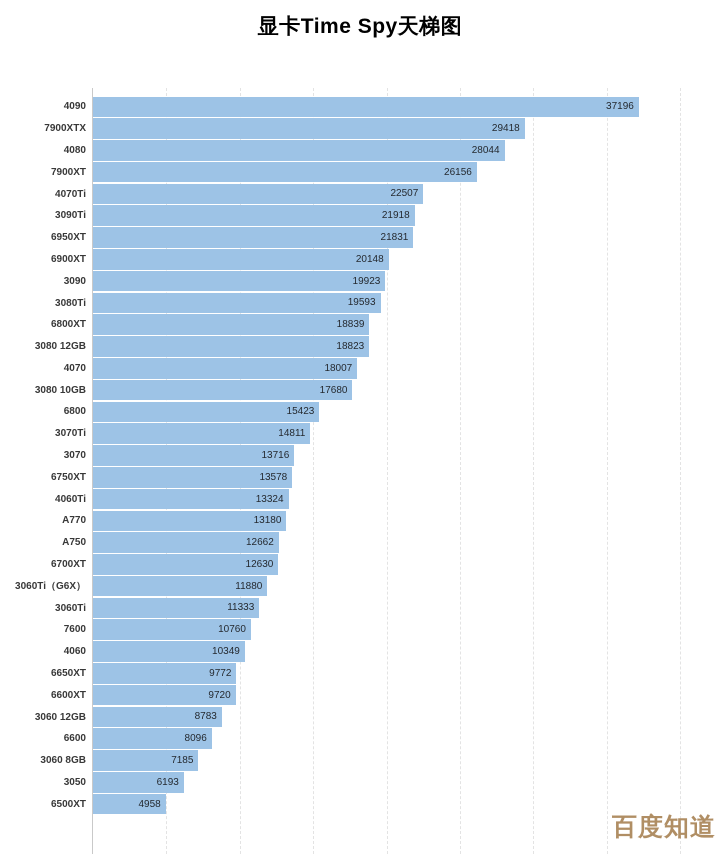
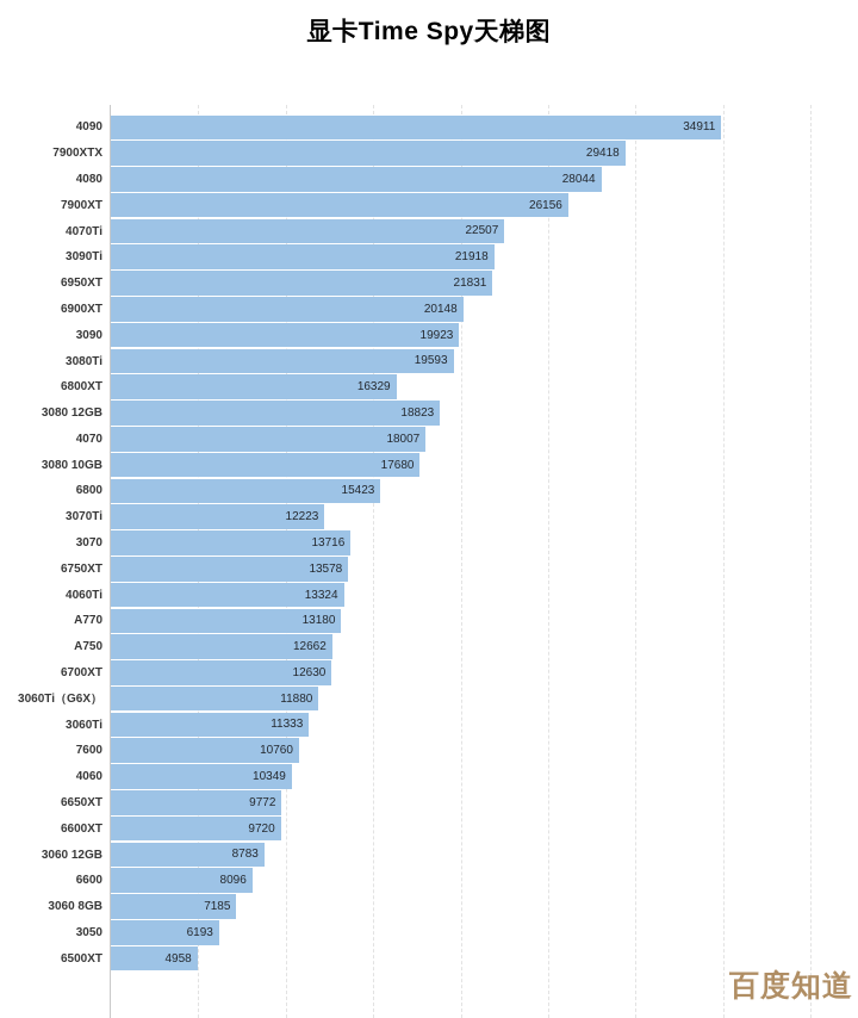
4090: 37196 -> 34911
6800XT: 18839 -> 16329
3070Ti: 14811 -> 12223
